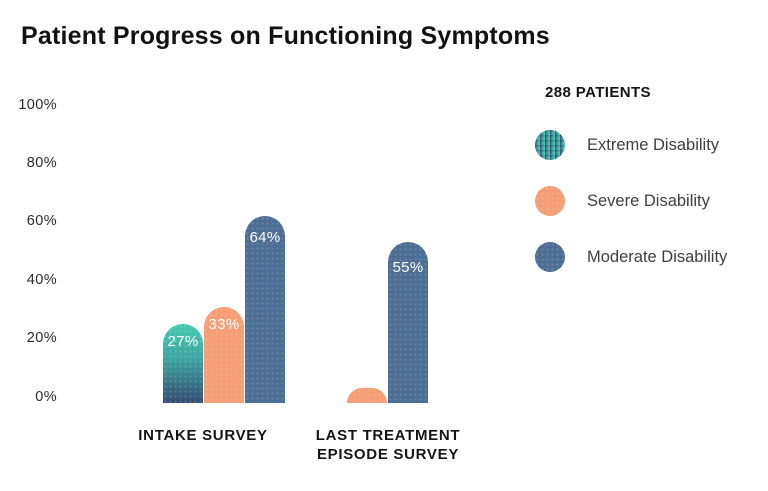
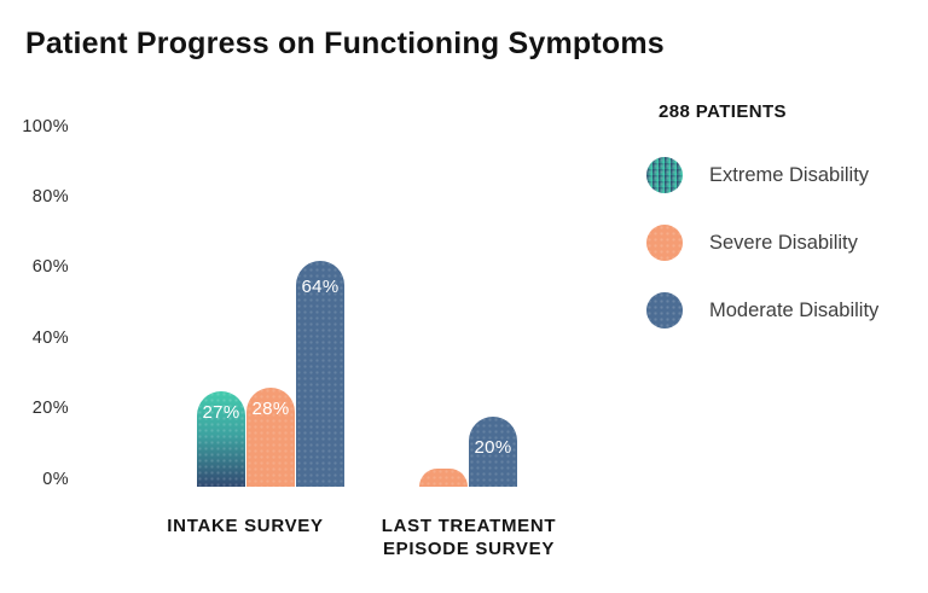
Severe Disability/INTAKE SURVEY: 33% -> 28%
Moderate Disability/LAST TREATMENT EPISODE SURVEY: 55% -> 20%
